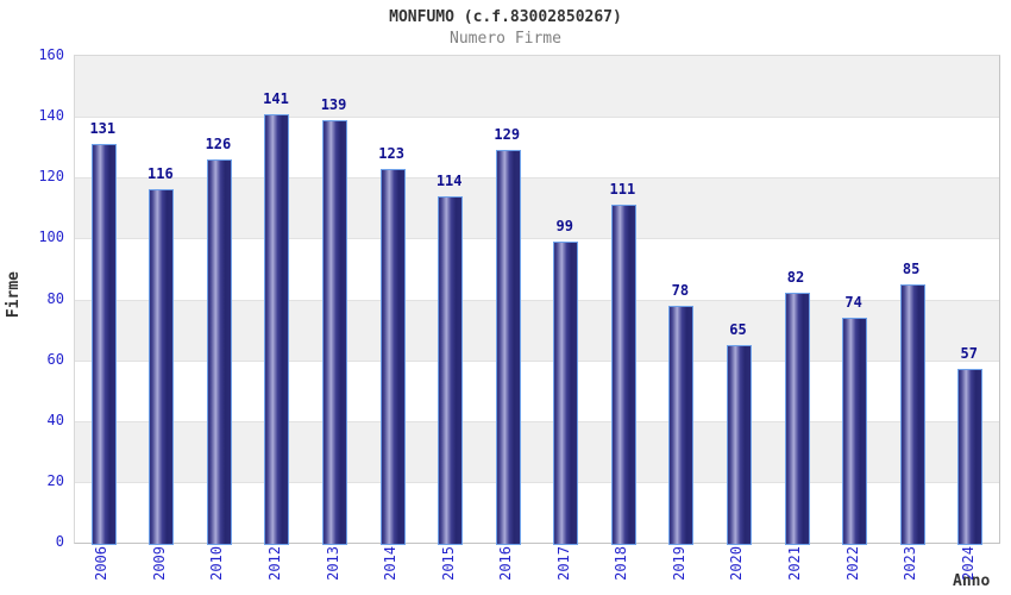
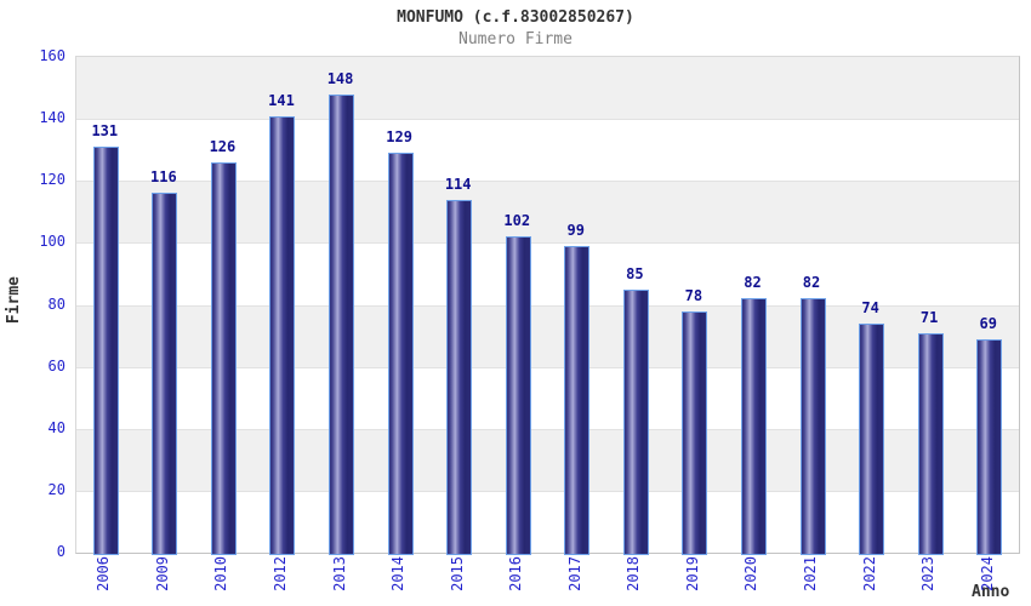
2013: 139 -> 148
2014: 123 -> 129
2016: 129 -> 102
2018: 111 -> 85
2020: 65 -> 82
2023: 85 -> 71
2024: 57 -> 69
